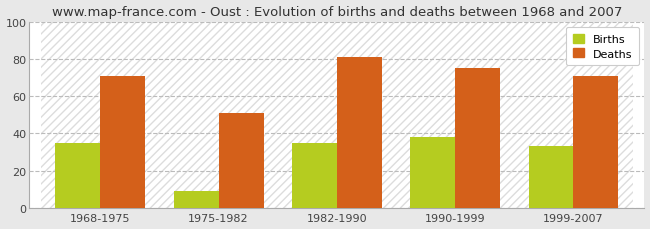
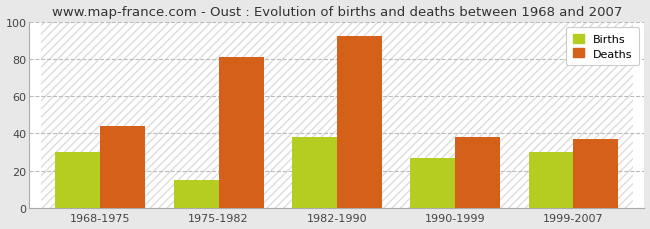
Births/1968-1975: 35 -> 30
Deaths/1968-1975: 71 -> 44
Births/1975-1982: 9 -> 15
Deaths/1975-1982: 51 -> 81
Births/1982-1990: 35 -> 38
Deaths/1982-1990: 81 -> 92
Births/1990-1999: 38 -> 27
Deaths/1990-1999: 75 -> 38
Births/1999-2007: 33 -> 30
Deaths/1999-2007: 71 -> 37
